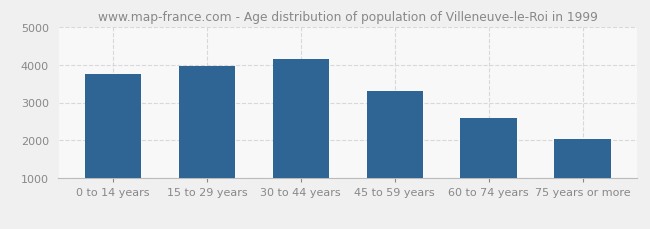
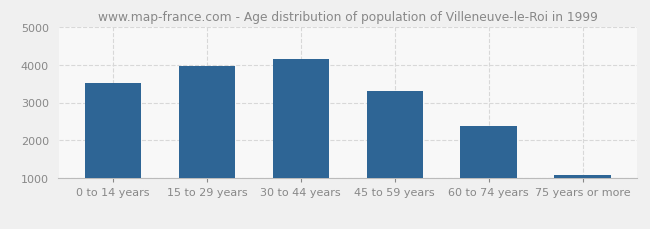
0 to 14 years: 3750 -> 3520
60 to 74 years: 2600 -> 2390
75 years or more: 2050 -> 1080
